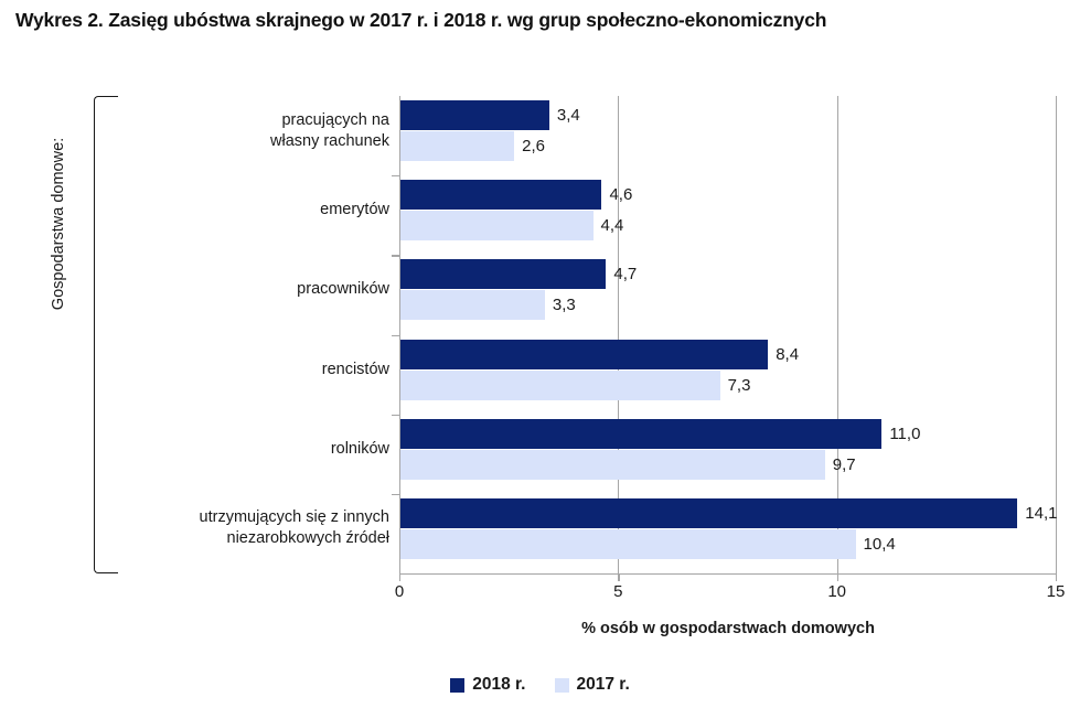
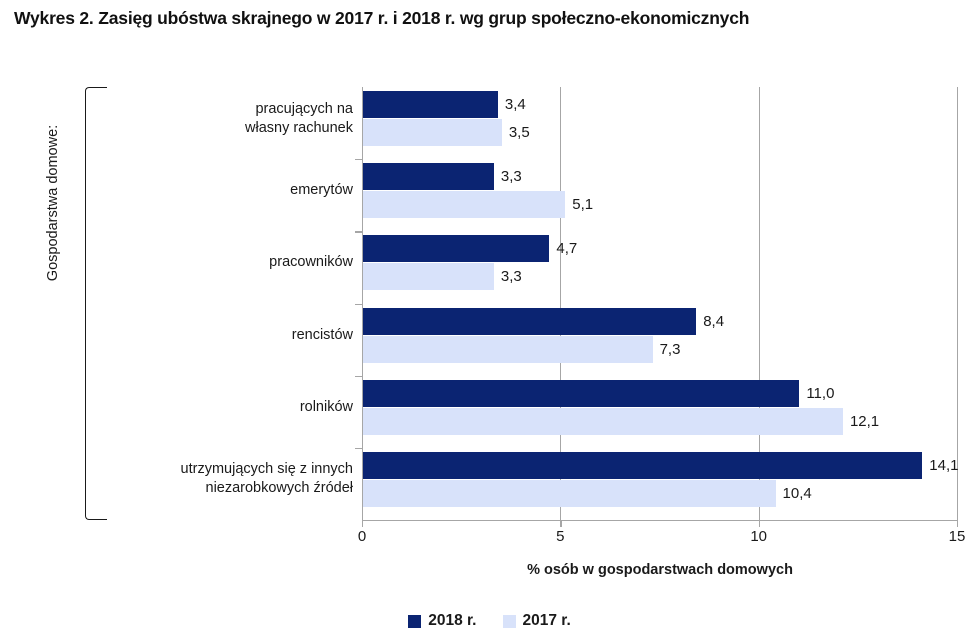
2017 r./pracujących na własny rachunek: 2,6 -> 3,5
2018 r./emerytów: 4,6 -> 3,3
2017 r./emerytów: 4,4 -> 5,1
2017 r./rolników: 9,7 -> 12,1
